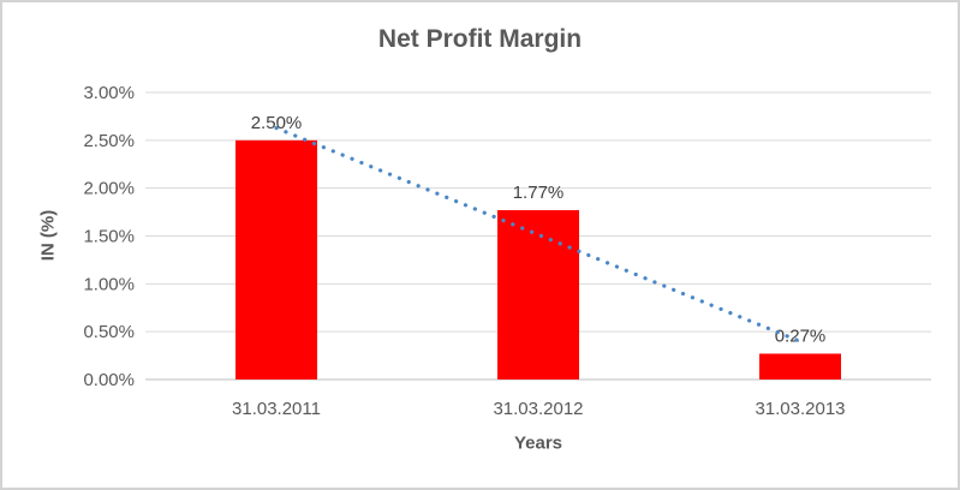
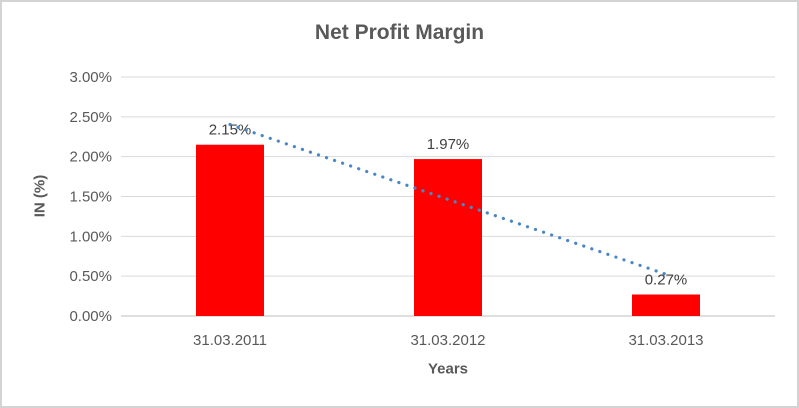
31.03.2011: 2.50% -> 2.15%
31.03.2012: 1.77% -> 1.97%
